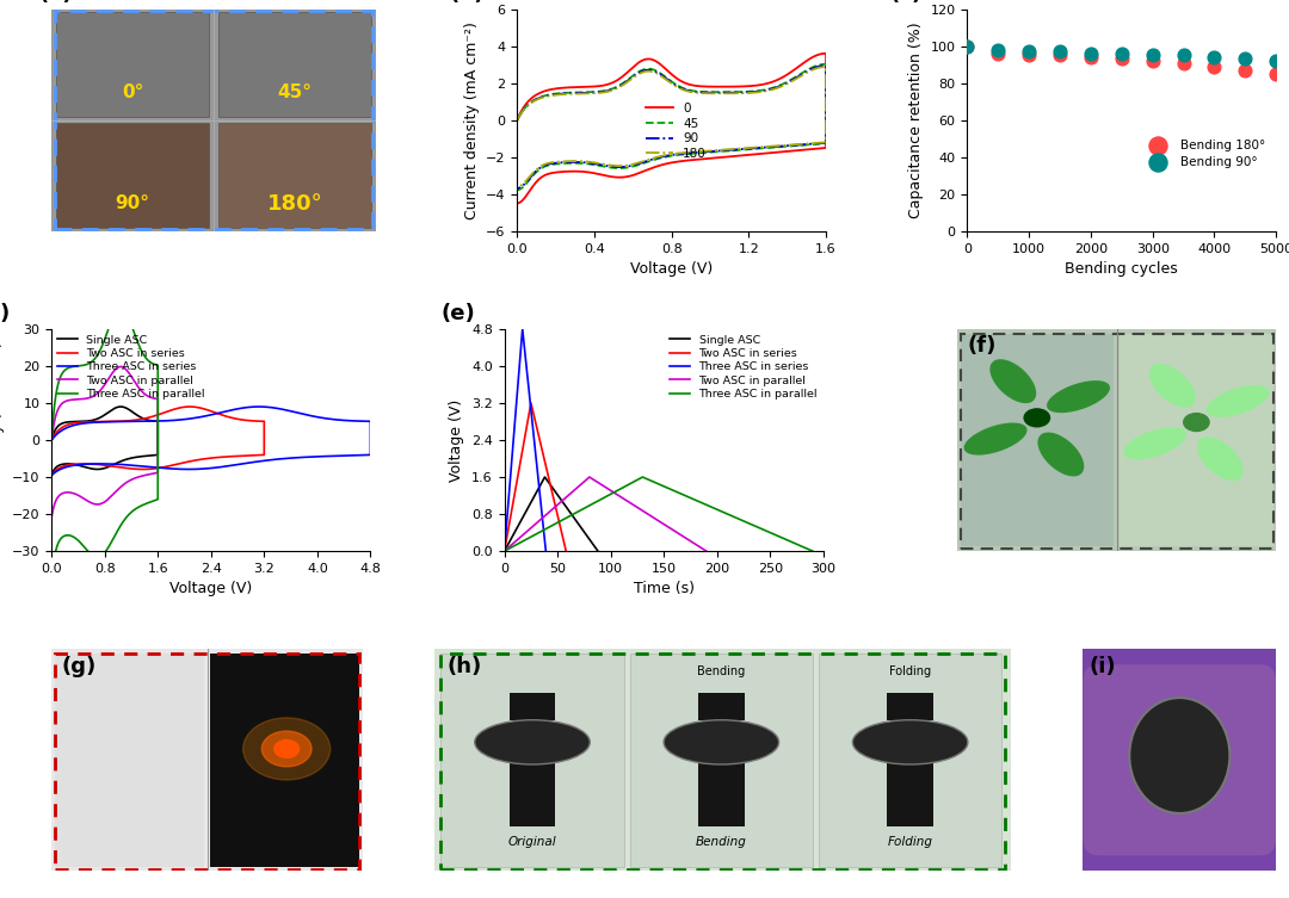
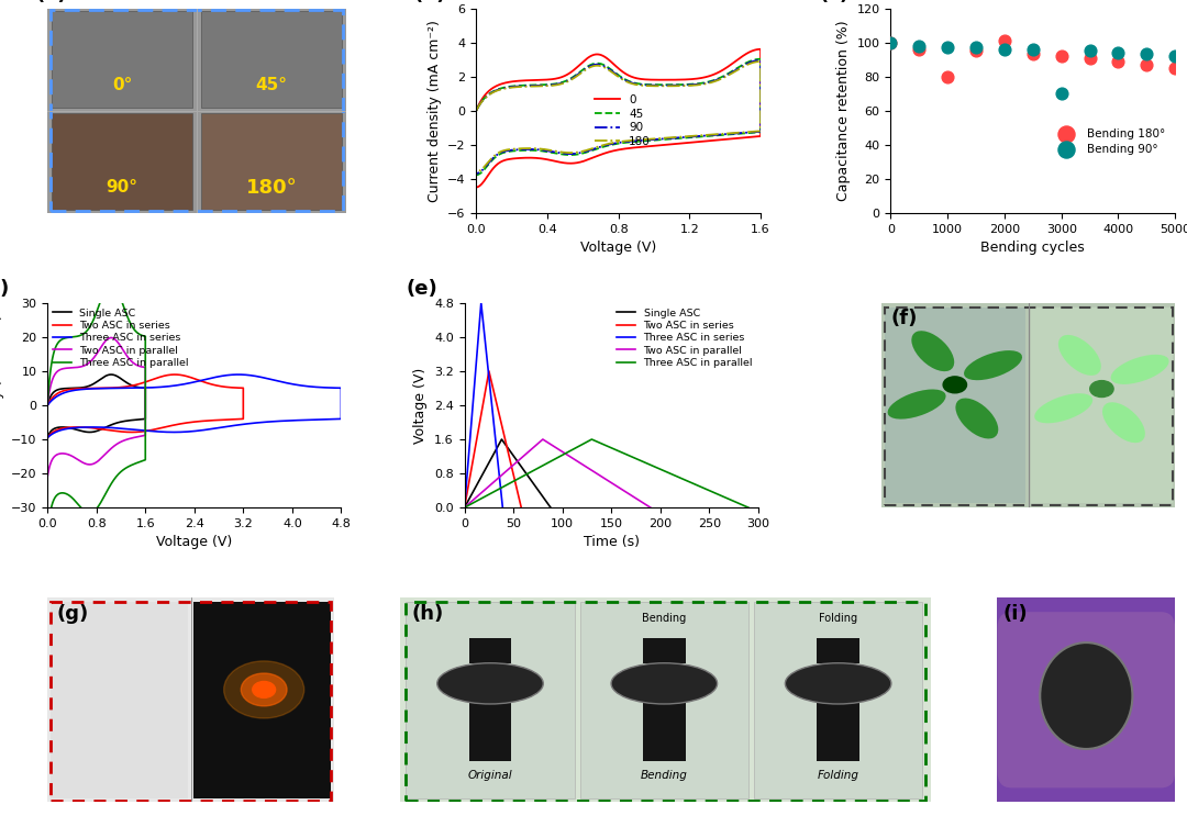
Bending 180°/1000: 95 -> 80
Bending 180°/2000: 94 -> 101
Bending 90°/3000: 95 -> 70
